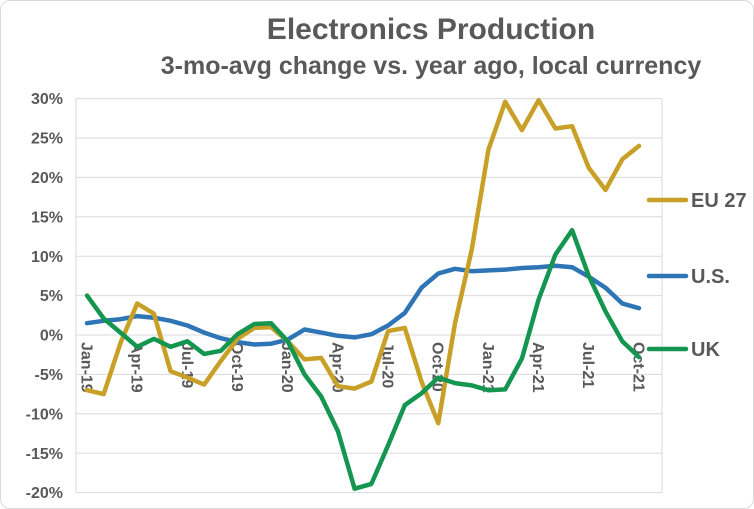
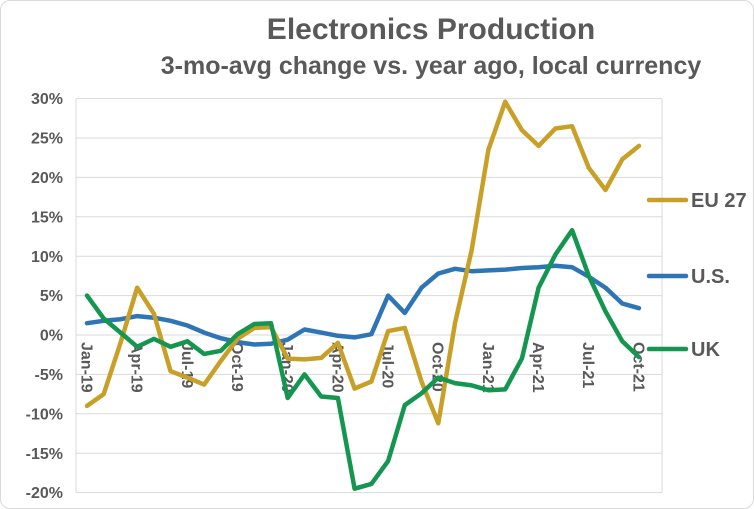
EU 27/Jan-19: -7% -> -9%
EU 27/Apr-19: 4% -> 6%
EU 27/Jan-20: -1% -> -3%
UK/Jan-20: -1% -> -8%
EU 27/Apr-20: -6% -> -1%
UK/Apr-20: -12% -> -8%
U.S./Jul-20: 1% -> 5%
UK/Jul-20: -14% -> -16%
EU 27/Apr-21: 30% -> 24%
UK/Apr-21: 4% -> 6%
